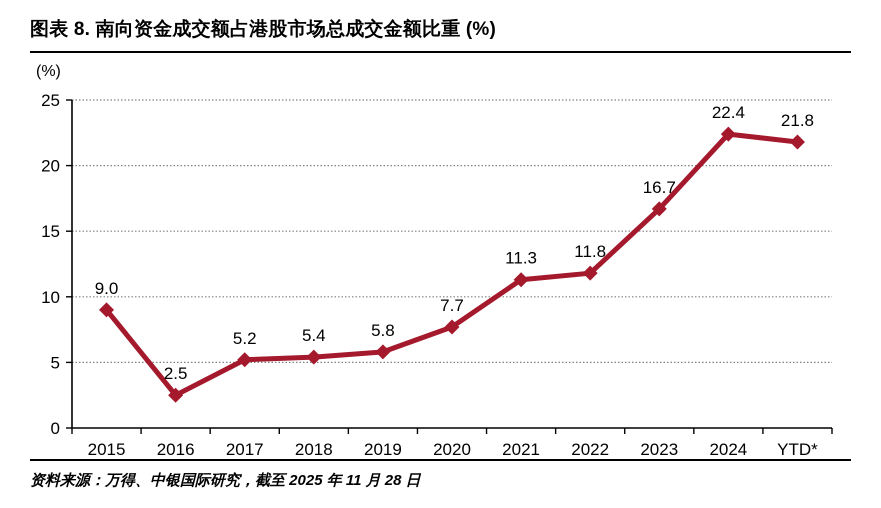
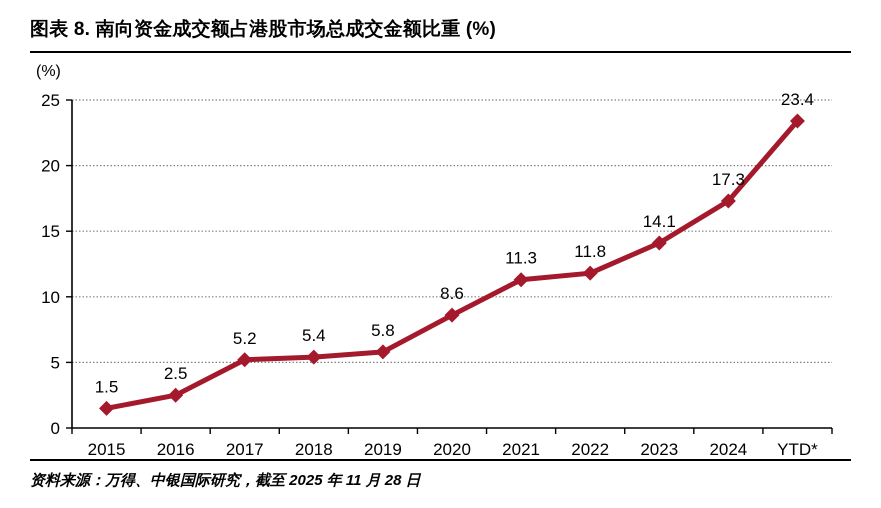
2015: 9.0 -> 1.5
2020: 7.7 -> 8.6
2023: 16.7 -> 14.1
2024: 22.4 -> 17.3
YTD*: 21.8 -> 23.4
